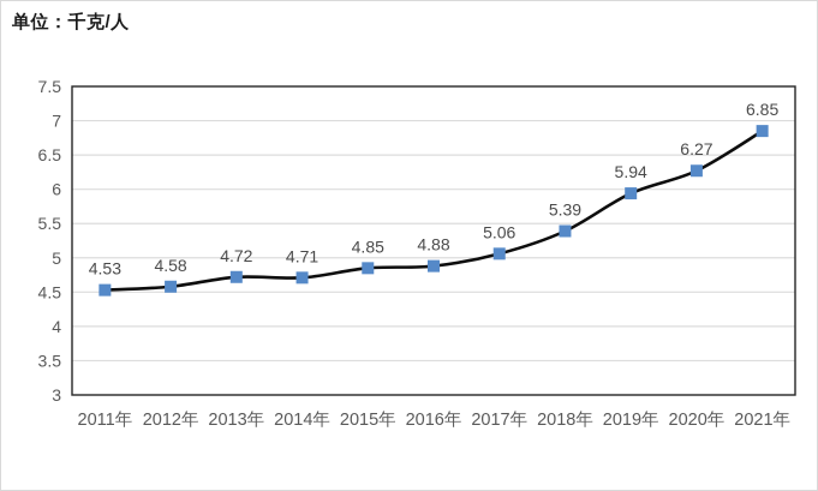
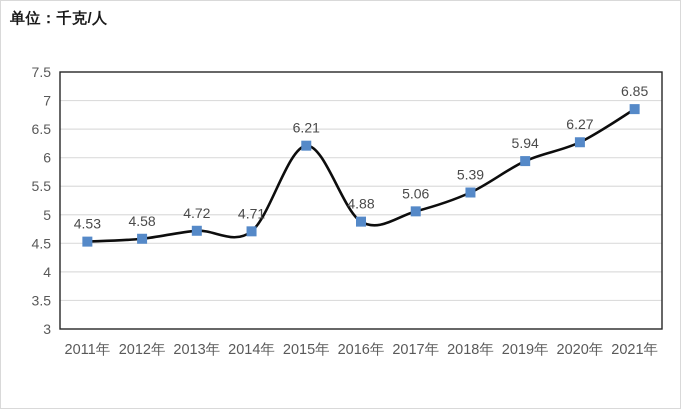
2015年: 4.85 -> 6.21
